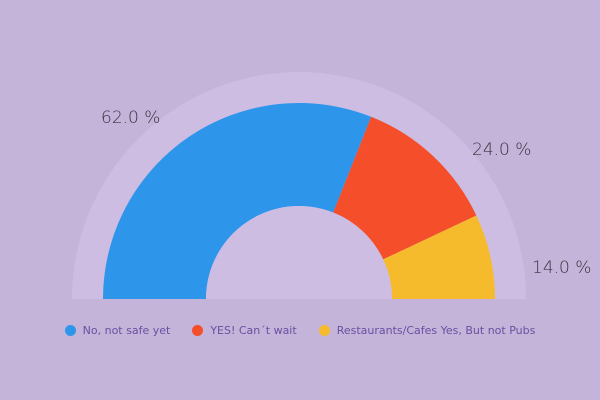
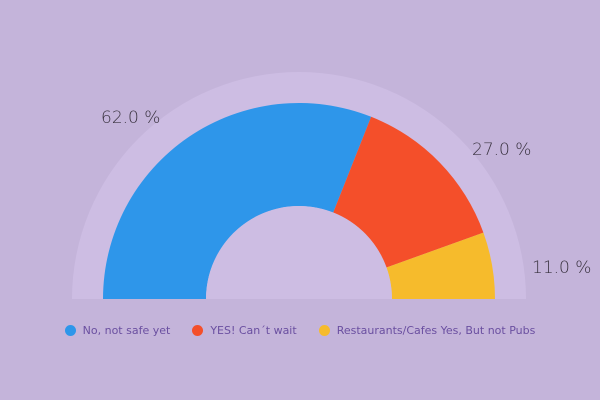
YES! Can´t wait: 24.0 -> 27.0
Restaurants/Cafes Yes, But not Pubs: 14.0 -> 11.0
